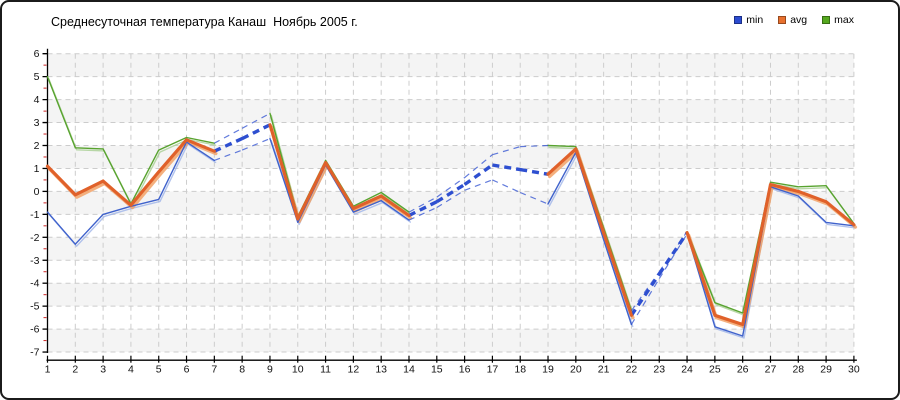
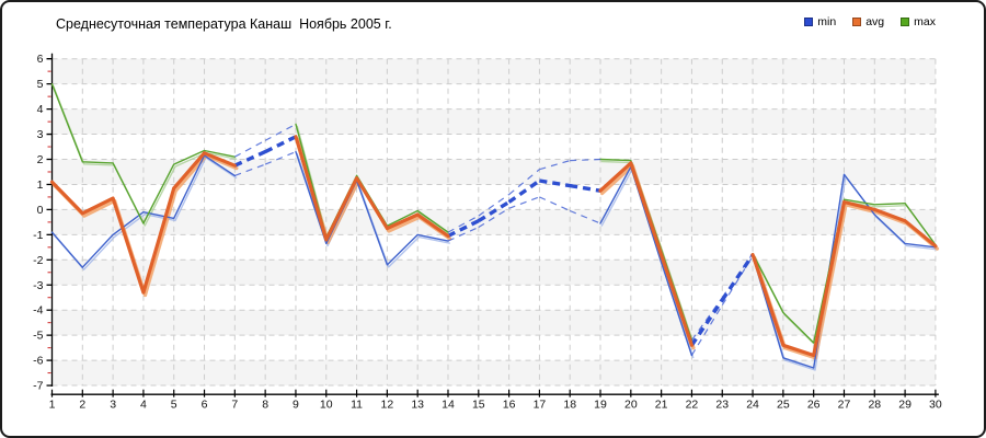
min/4: -0.7 -> -0.1
avg/4: -0.6 -> -3.3
min/12: -0.9 -> -2.2
min/13: -0.4 -> -1.0
max/25: -4.8 -> -4.1
min/27: 0.2 -> 1.4
